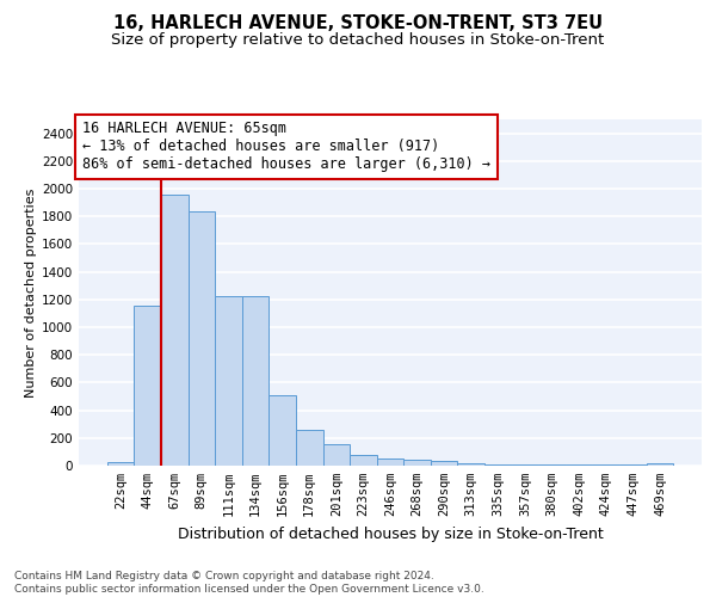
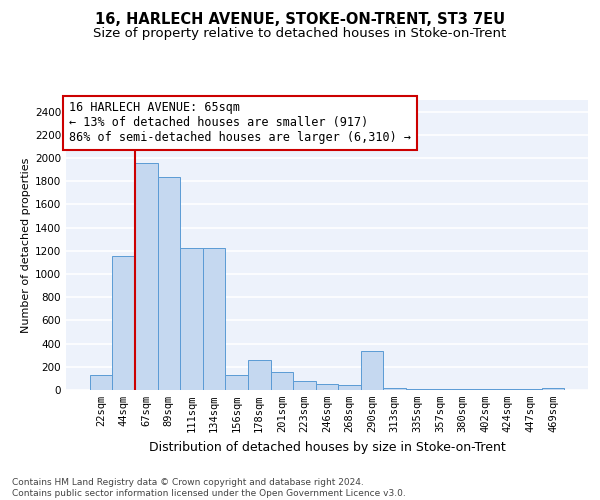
22sqm: 20 -> 130
156sqm: 510 -> 130
290sqm: 40 -> 340
